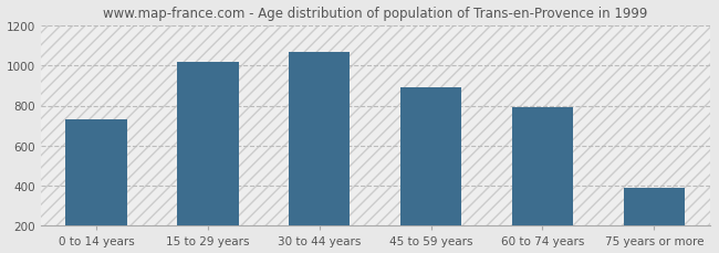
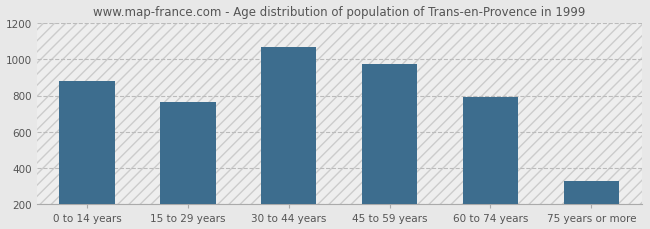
0 to 14 years: 730 -> 880
15 to 29 years: 1020 -> 760
45 to 59 years: 890 -> 980
75 years or more: 390 -> 330
